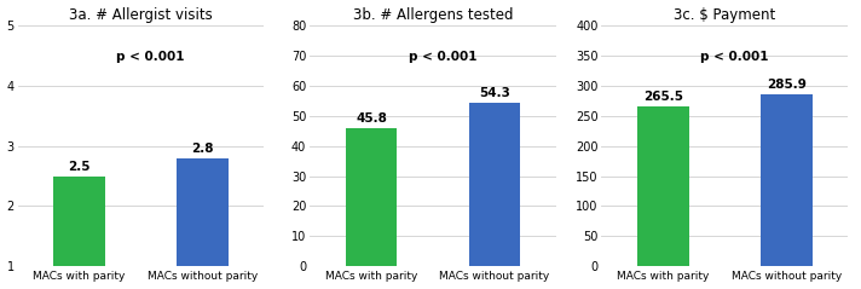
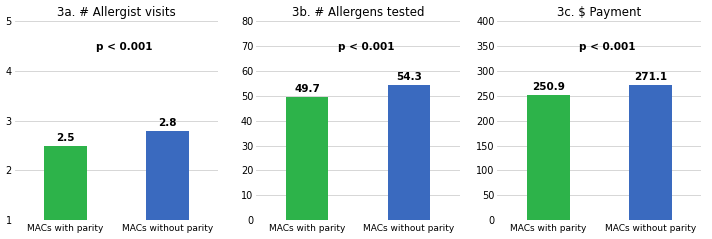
3b. # Allergens tested/MACs with parity: 45.8 -> 49.7
3c. $ Payment/MACs with parity: 265.5 -> 250.9
3c. $ Payment/MACs without parity: 285.9 -> 271.1
